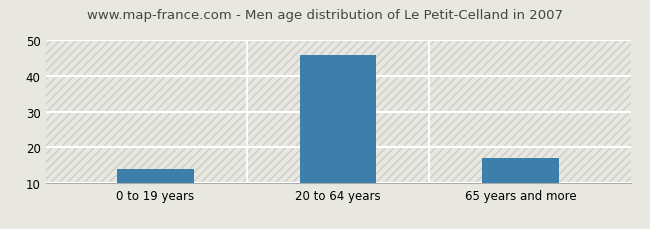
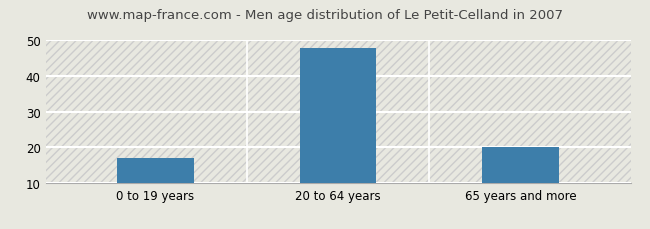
0 to 19 years: 14 -> 17
20 to 64 years: 46 -> 48
65 years and more: 17 -> 20
